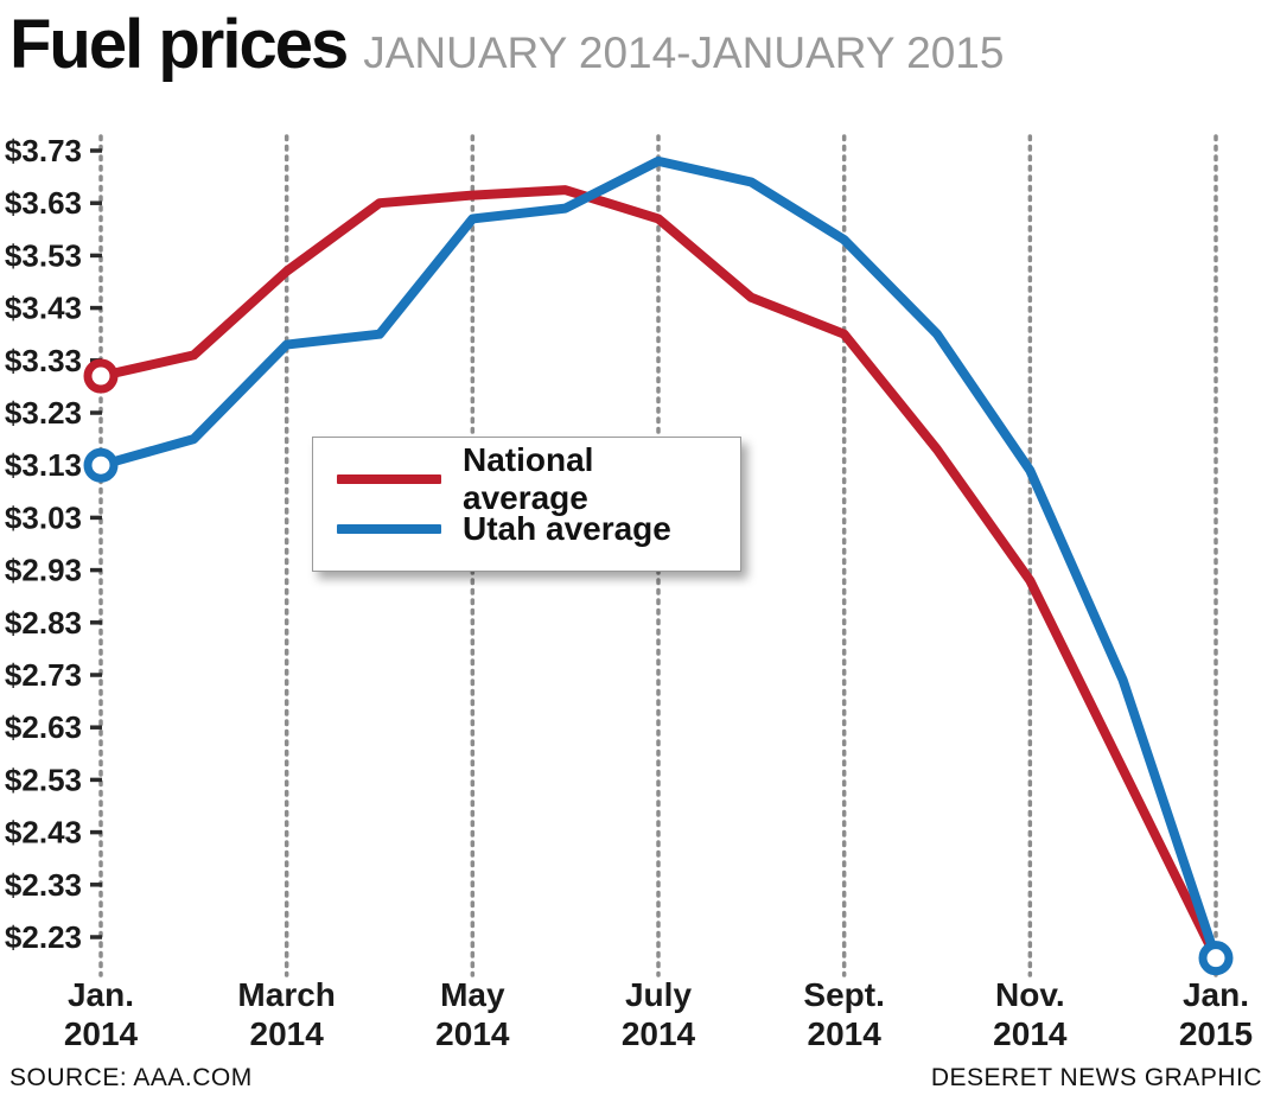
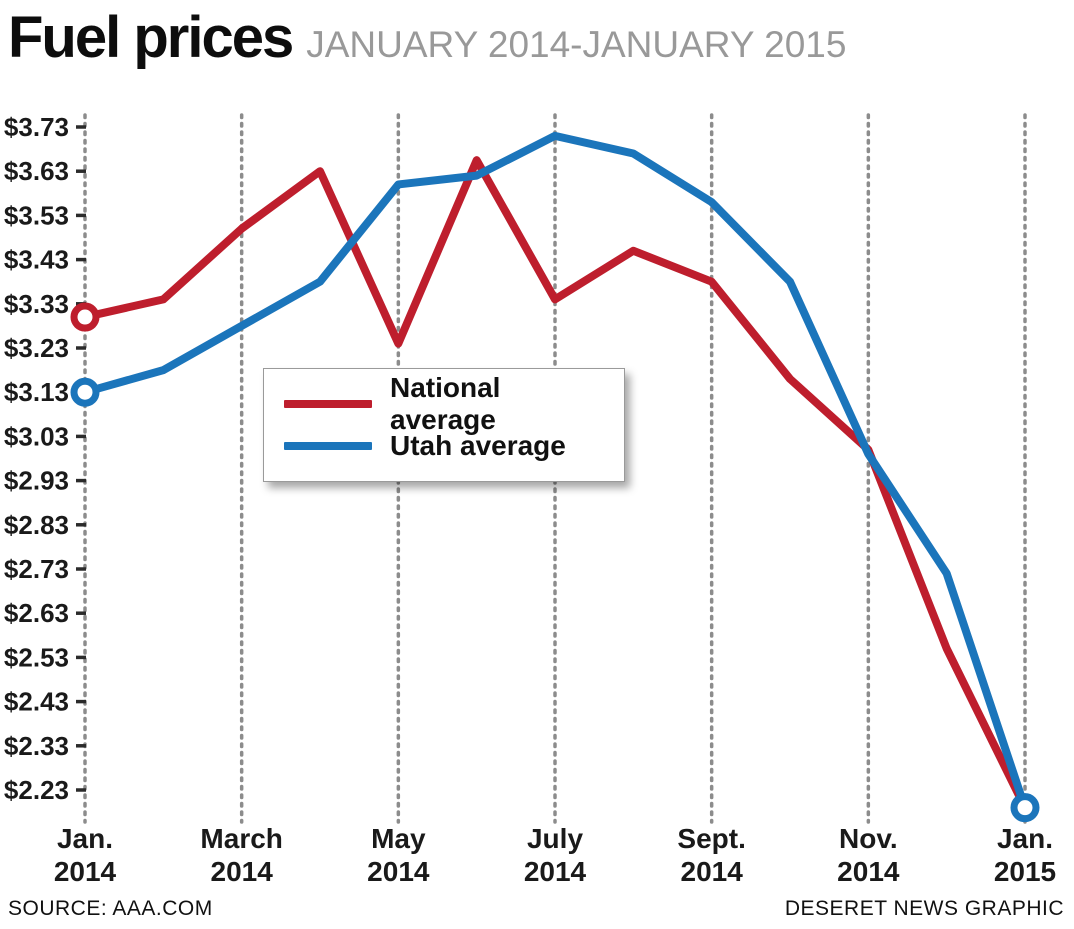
Utah average/March 2014: $3.36 -> $3.28
National average/May 2014: $3.65 -> $3.24
National average/July 2014: $3.60 -> $3.34
National average/Nov. 2014: $2.91 -> $3.00
Utah average/Nov. 2014: $3.12 -> $2.99
